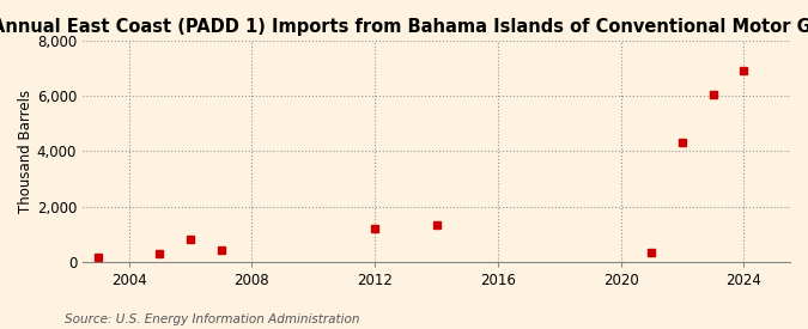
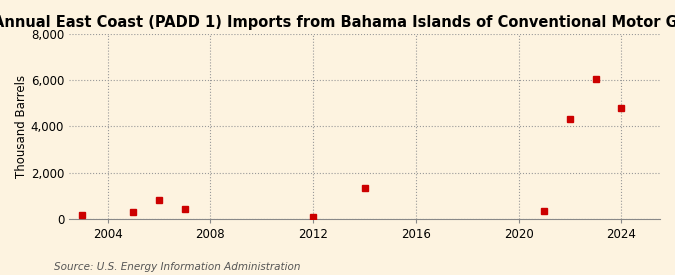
2012: 1,200 -> 60
2024: 6,900 -> 4,800
